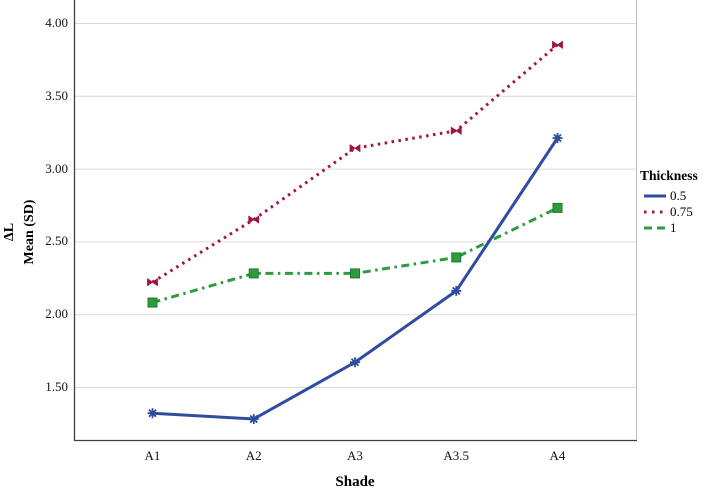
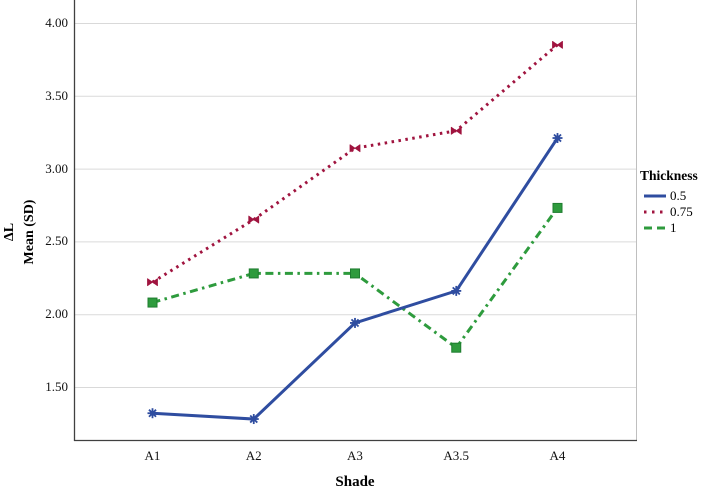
0.5/A3: 1.67 -> 1.94
1/A3.5: 2.39 -> 1.77
